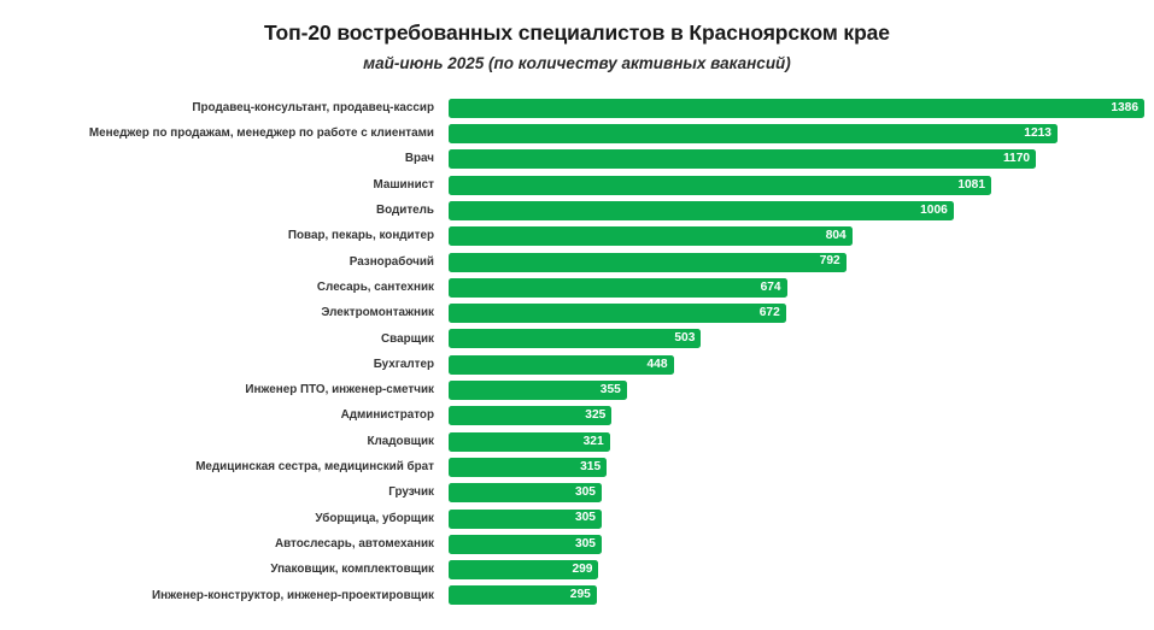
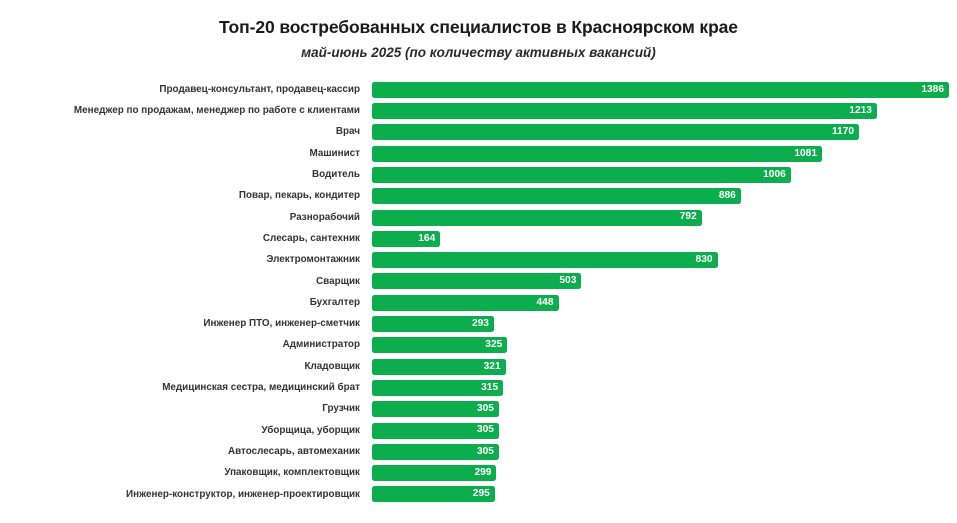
Повар, пекарь, кондитер: 804 -> 886
Слесарь, сантехник: 674 -> 164
Электромонтажник: 672 -> 830
Инженер ПТО, инженер-сметчик: 355 -> 293
